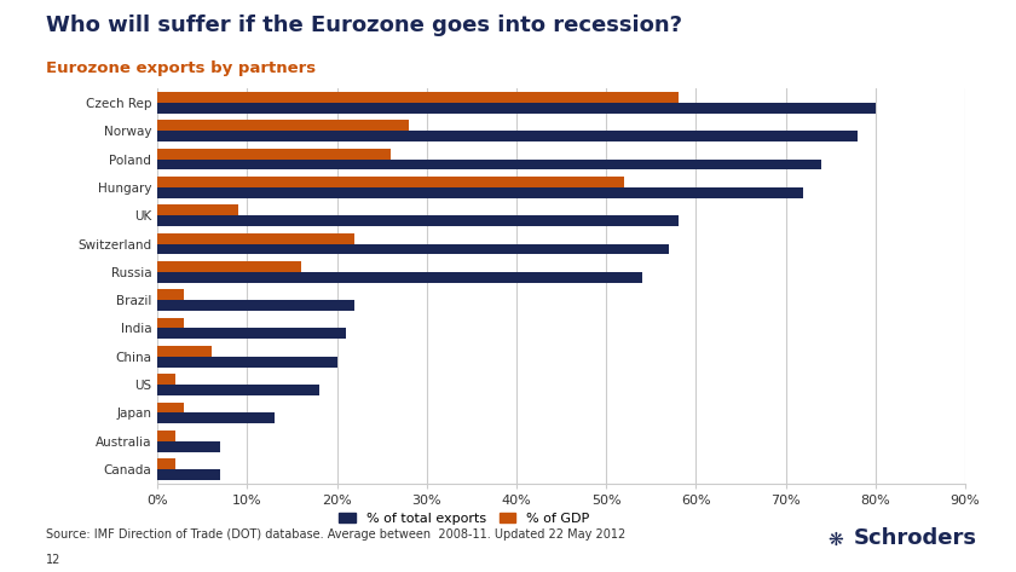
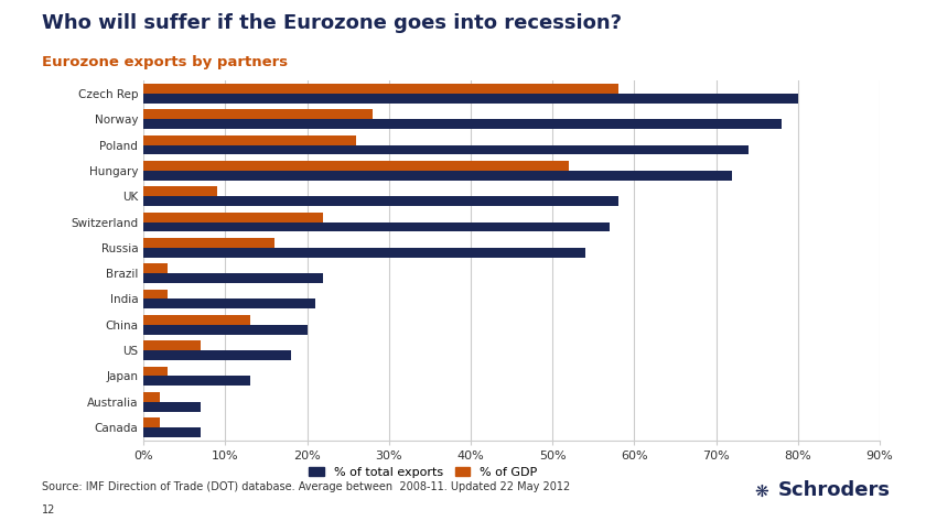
% of GDP/China: 6% -> 13%
% of GDP/US: 2% -> 7%
